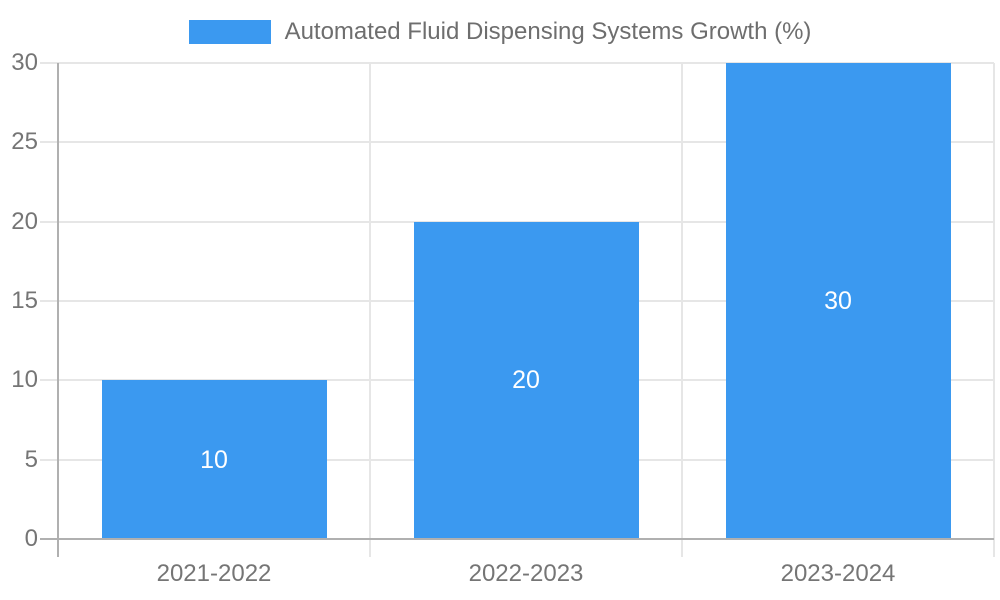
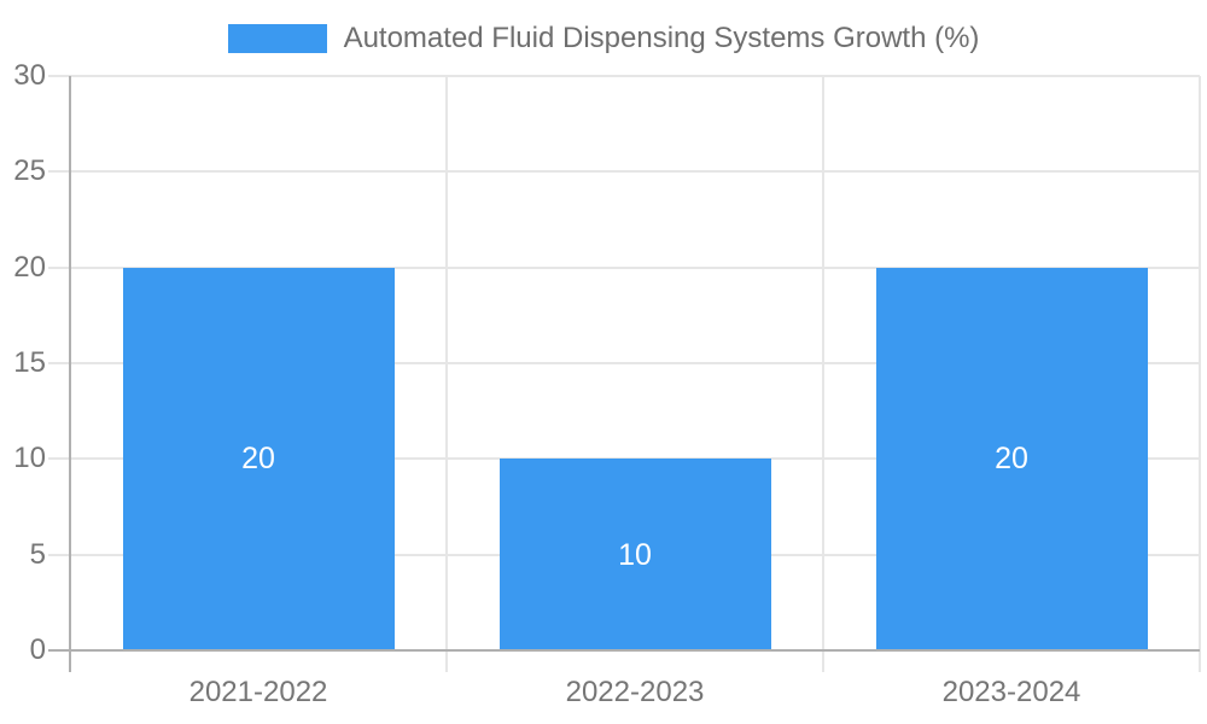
2021-2022: 10 -> 20
2022-2023: 20 -> 10
2023-2024: 30 -> 20
